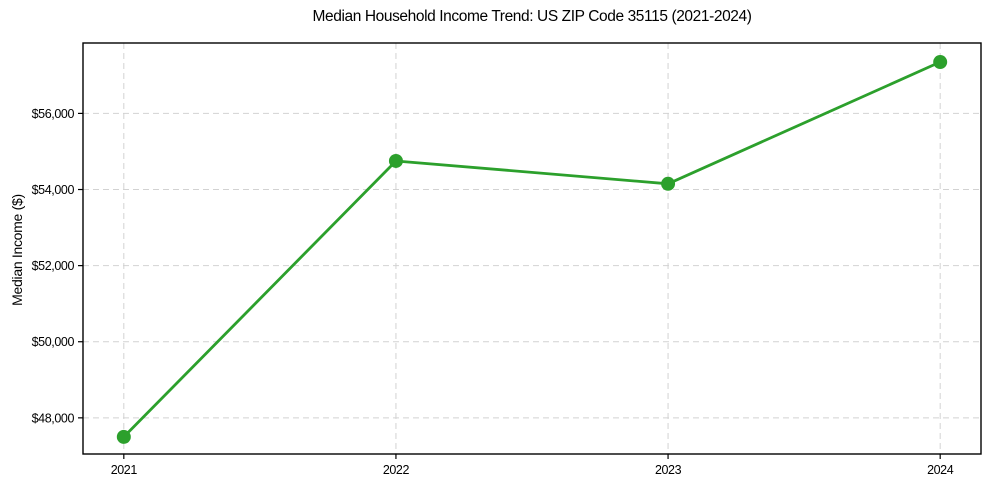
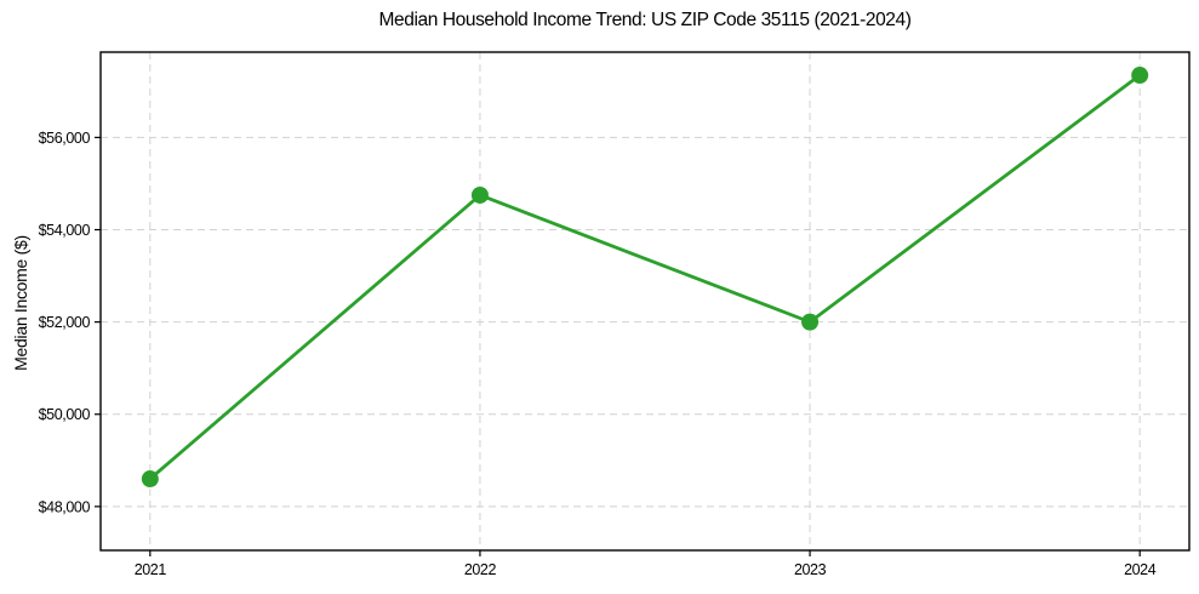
2021: $47500 -> $48600
2023: $54200 -> $52000
